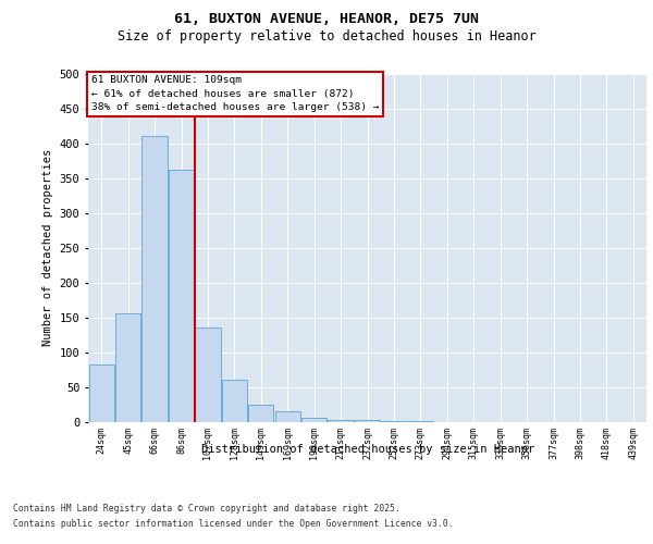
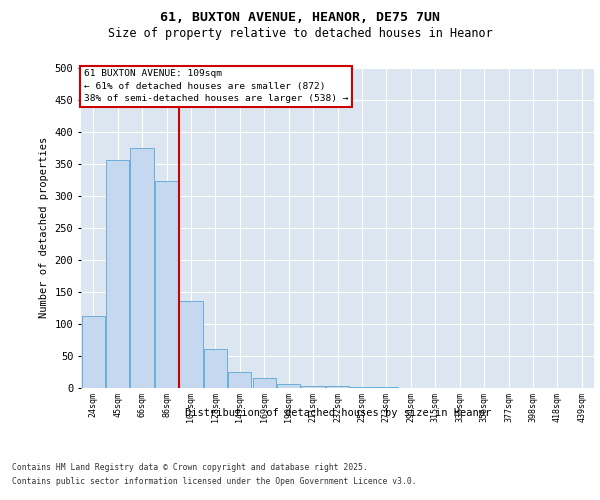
24sqm: 82 -> 112
45sqm: 156 -> 355
66sqm: 410 -> 375
86sqm: 362 -> 322
